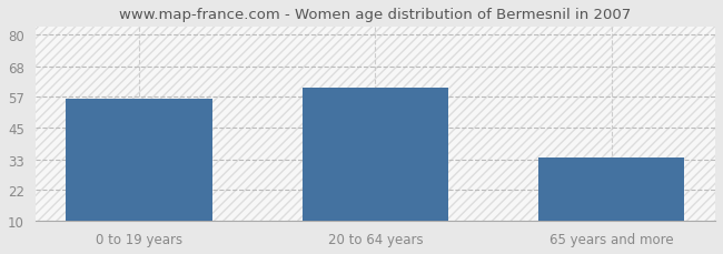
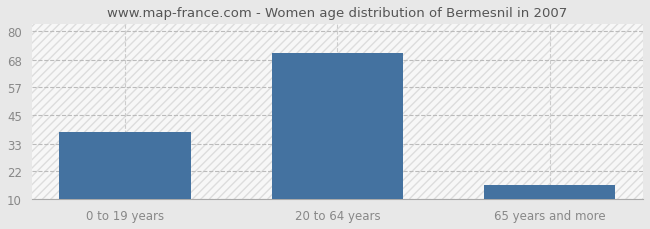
0 to 19 years: 56 -> 38
20 to 64 years: 60 -> 71
65 years and more: 34 -> 16
